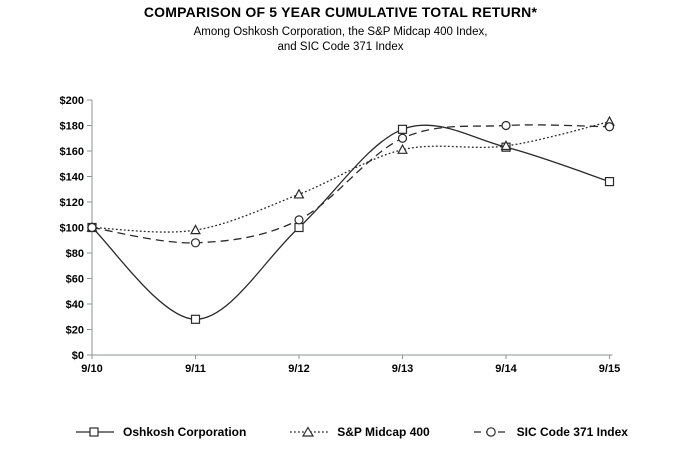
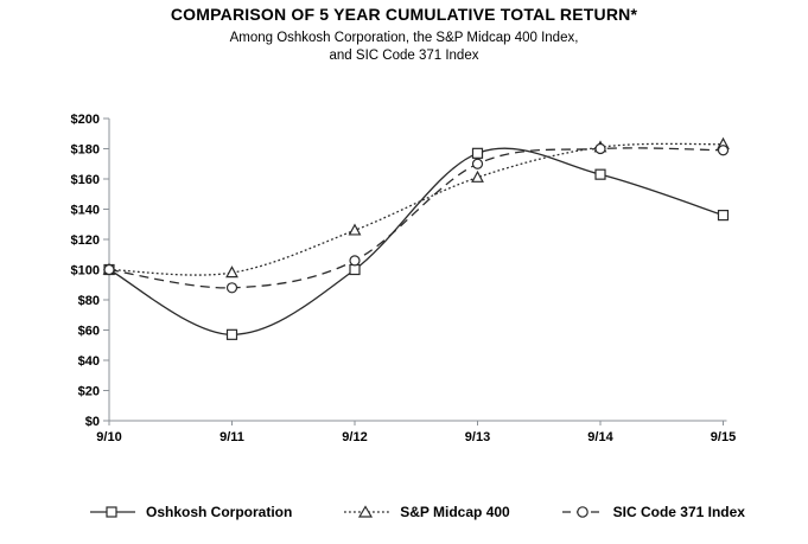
Oshkosh Corporation/9/11: $28 -> $57
S&P Midcap 400/9/14: $164 -> $181
